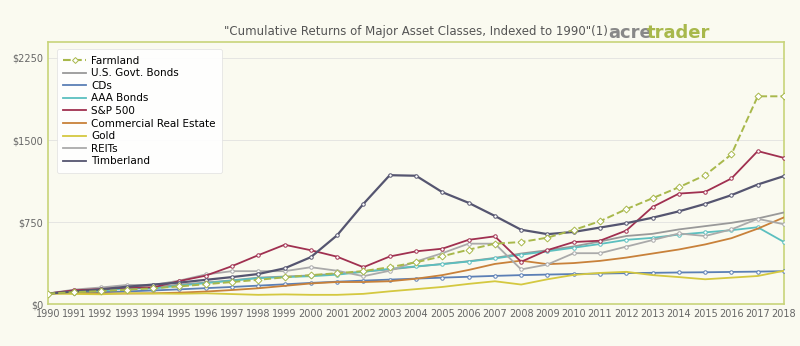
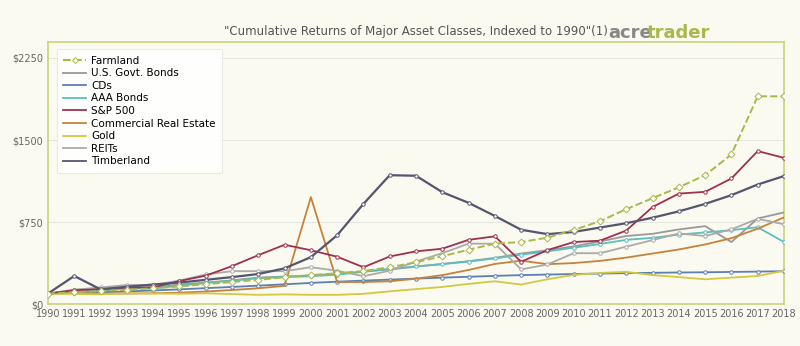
Timberland/1991: $120 -> $260
Commercial Real Estate/2000: $190 -> $980
U.S. Govt. Bonds/2016: $740 -> $570
